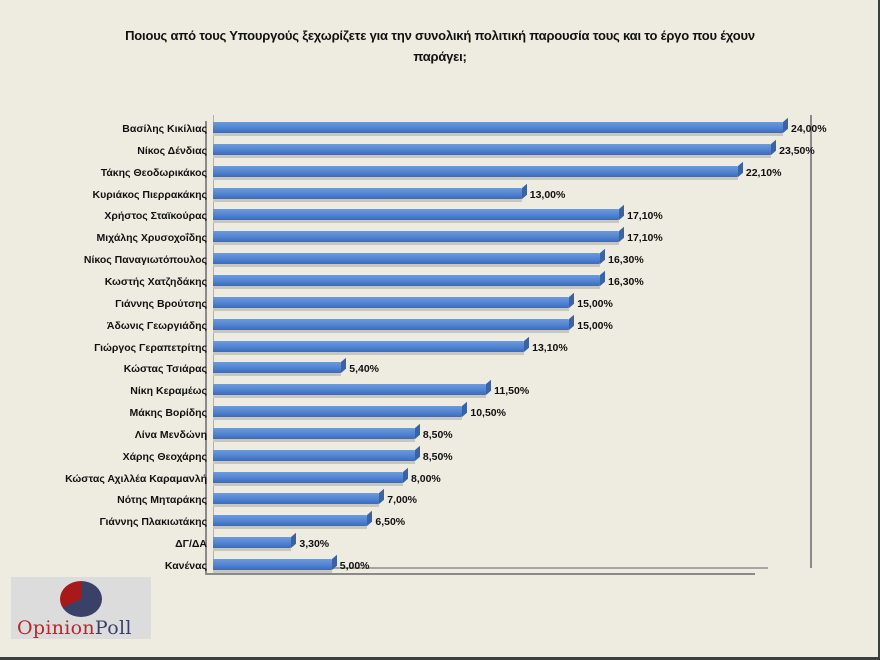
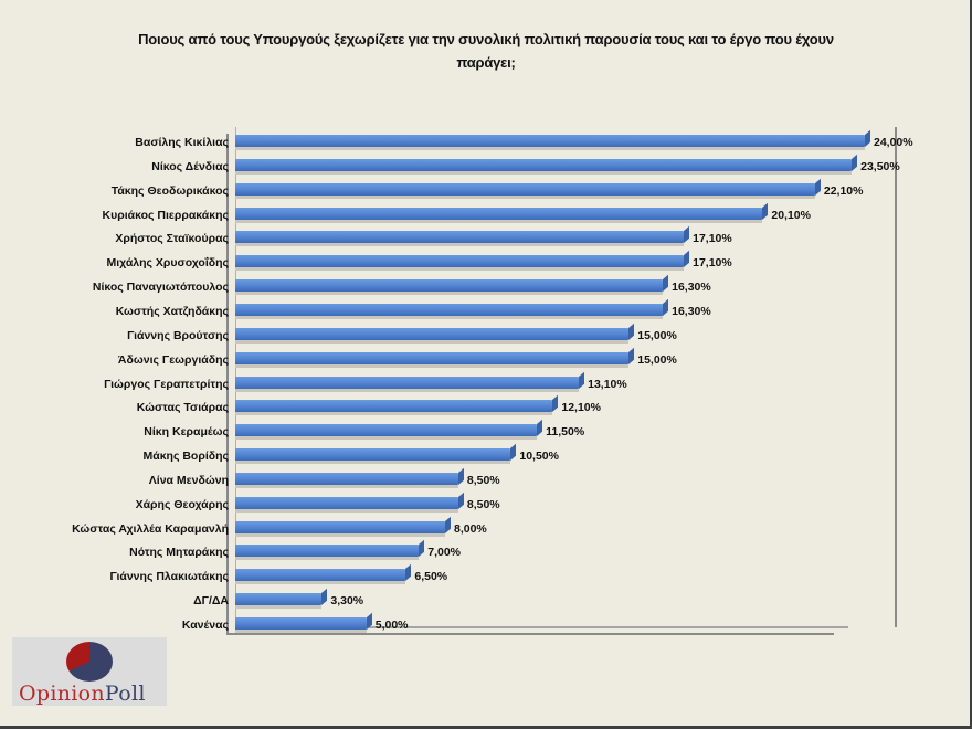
Κυριάκος Πιερρακάκης: 13,00% -> 20,10%
Κώστας Τσιάρας: 5,40% -> 12,10%
